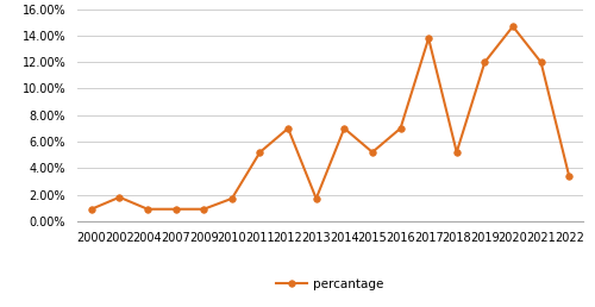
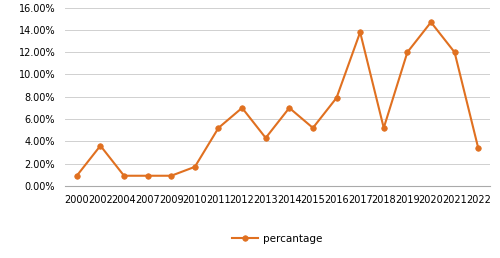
2002: 1.8% -> 3.6%
2013: 1.7% -> 4.3%
2016: 7.0% -> 7.9%
